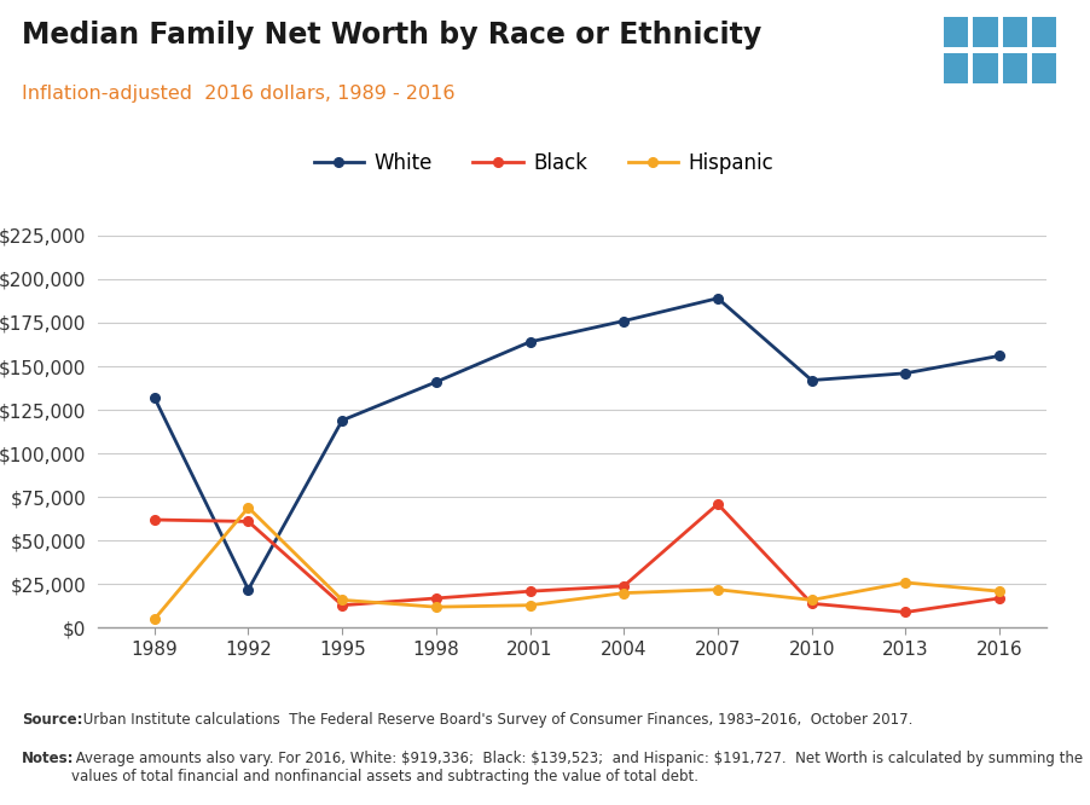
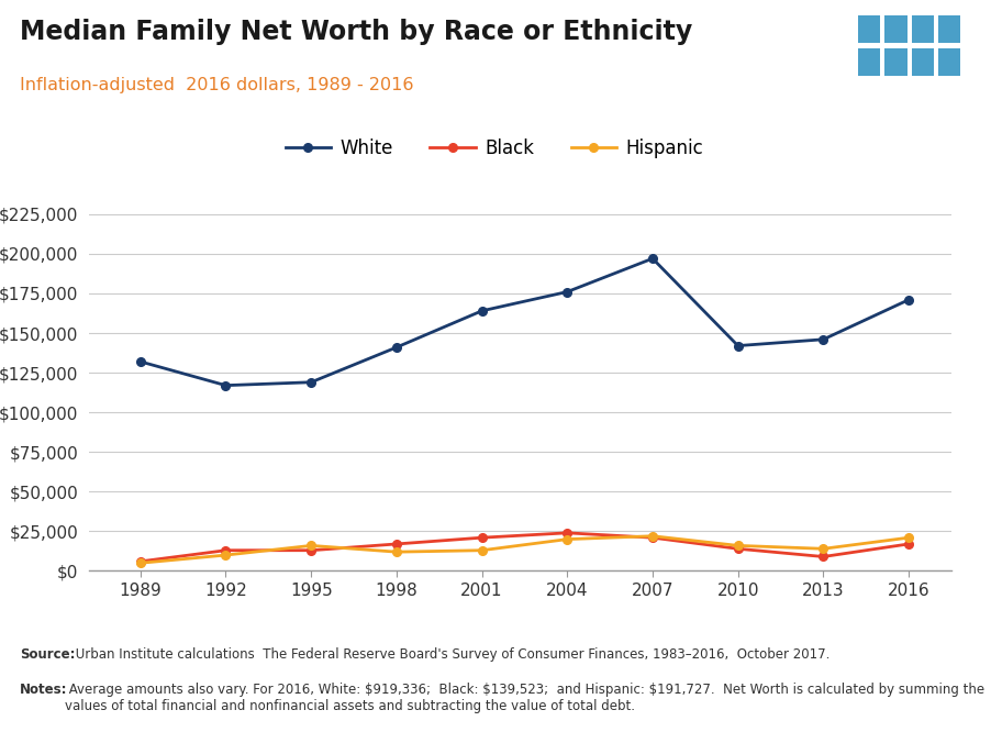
Black/1989: $62,000 -> $6,000
White/1992: $22,000 -> $117,000
Black/1992: $61,000 -> $13,000
Hispanic/1992: $69,000 -> $10,000
White/2007: $189,000 -> $197,000
Black/2007: $71,000 -> $21,000
Hispanic/2013: $26,000 -> $14,000
White/2016: $156,000 -> $171,000
